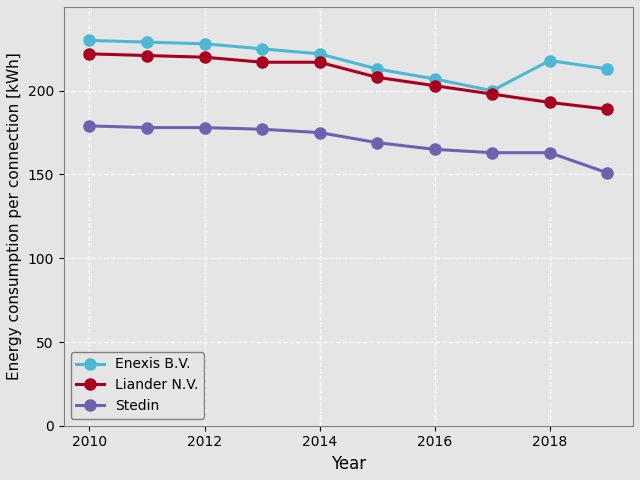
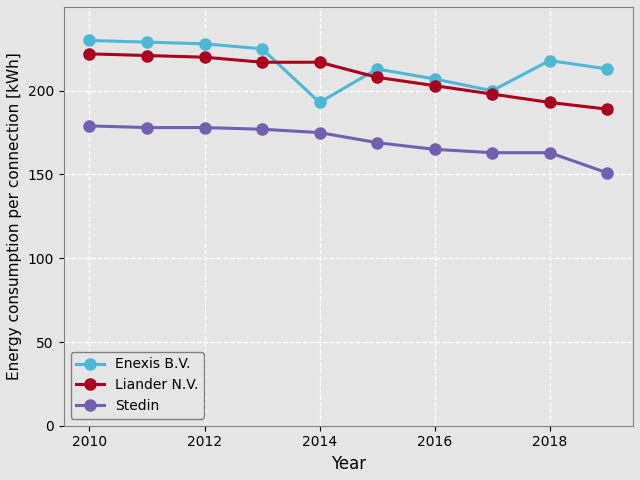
Enexis B.V./2014: 222 -> 193
